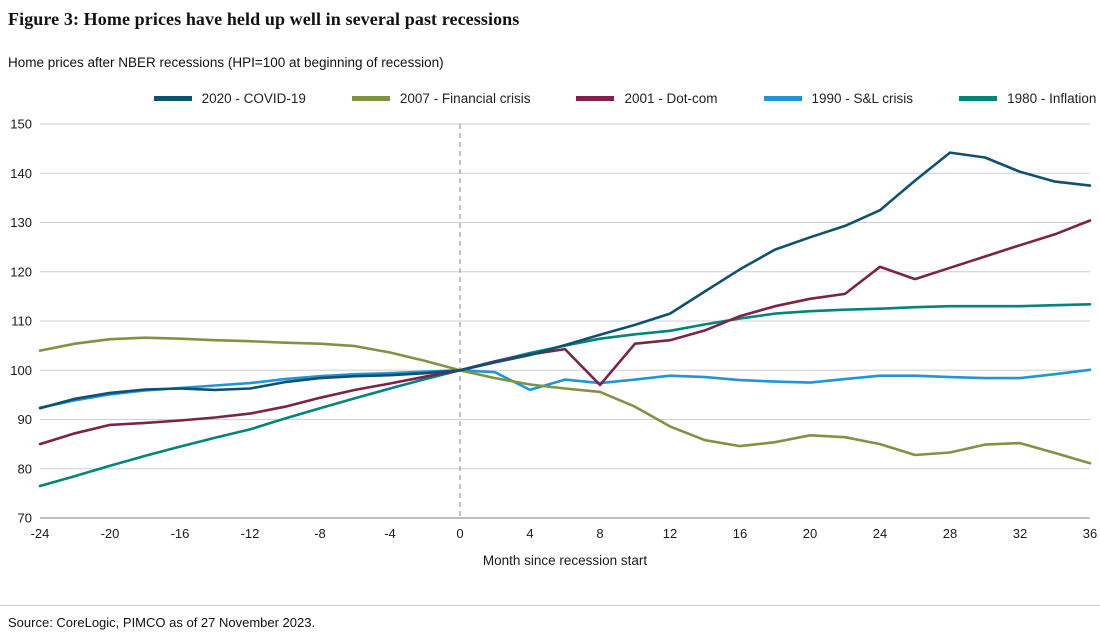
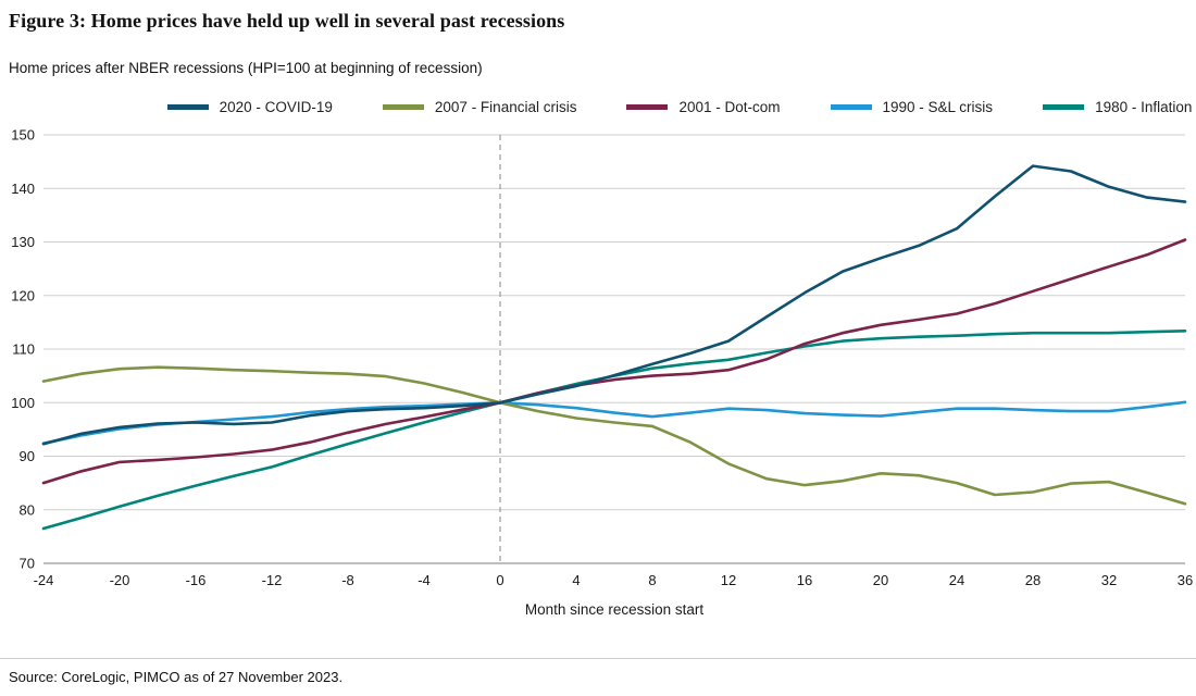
1990 - S&L crisis/4: 96 -> 99
2001 - Dot-com/8: 97 -> 105
2001 - Dot-com/24: 121 -> 117
